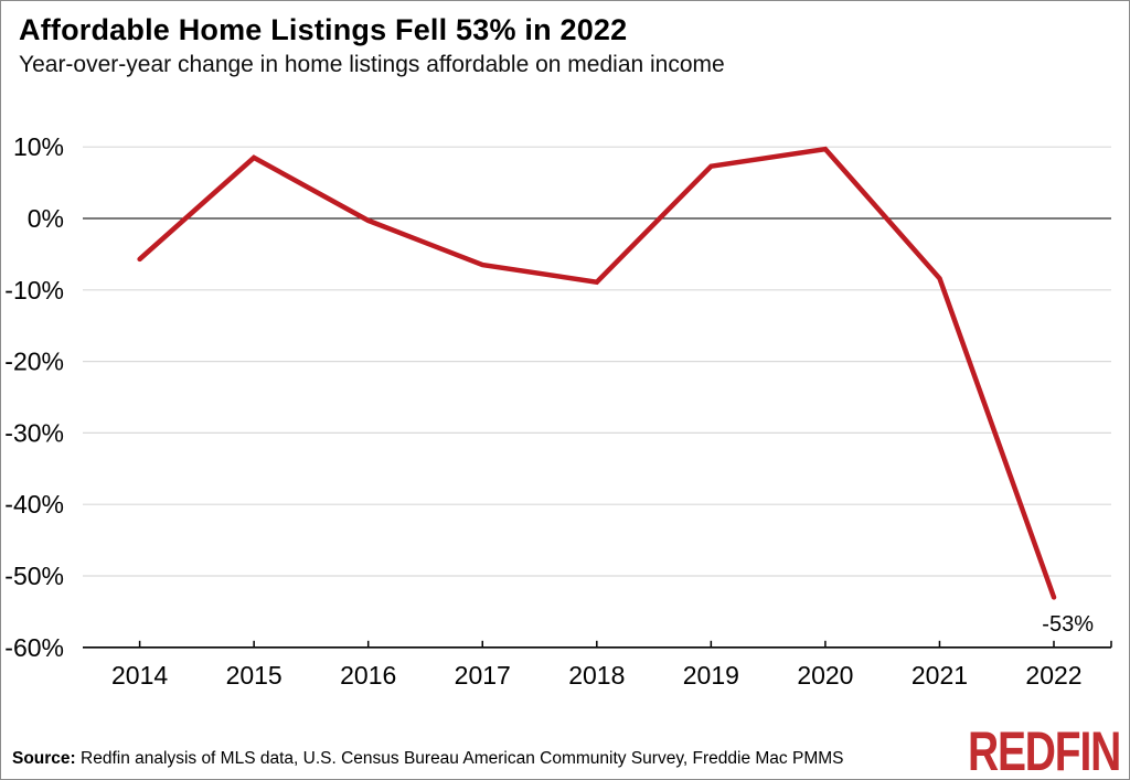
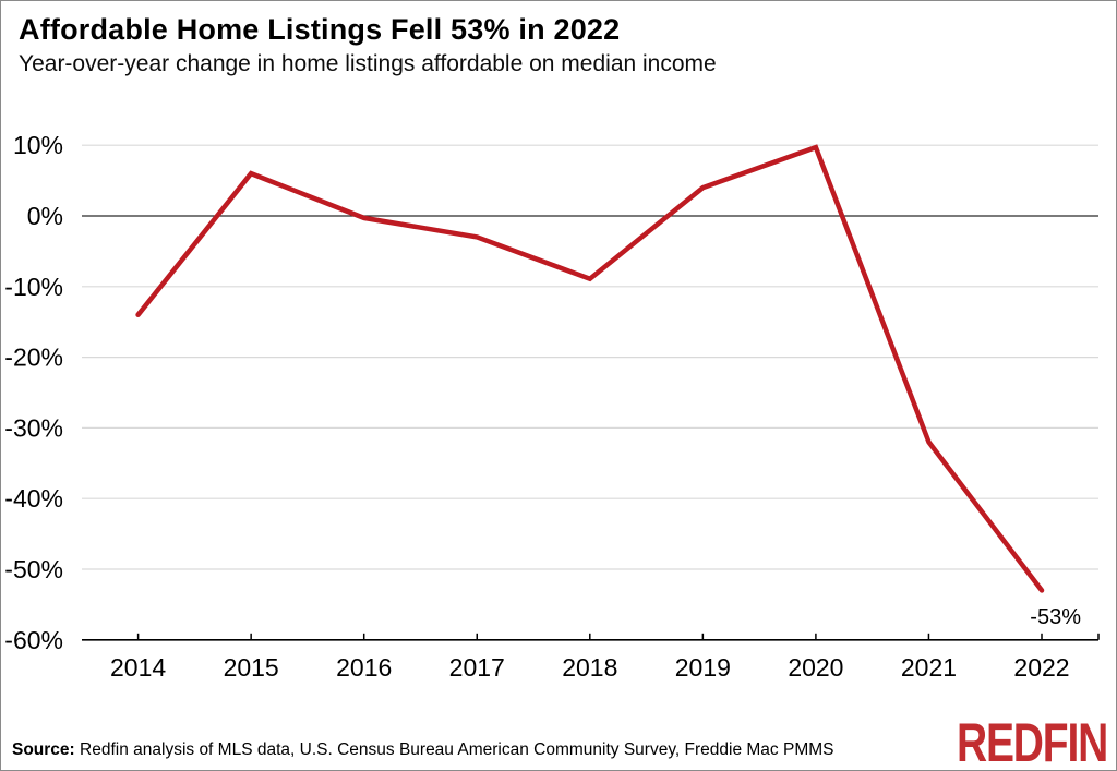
2014: -6% -> -14%
2015: 8% -> 6%
2017: -6% -> -3%
2019: 7% -> 4%
2021: -8% -> -32%
